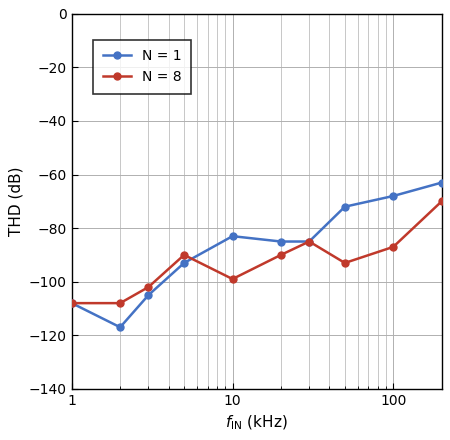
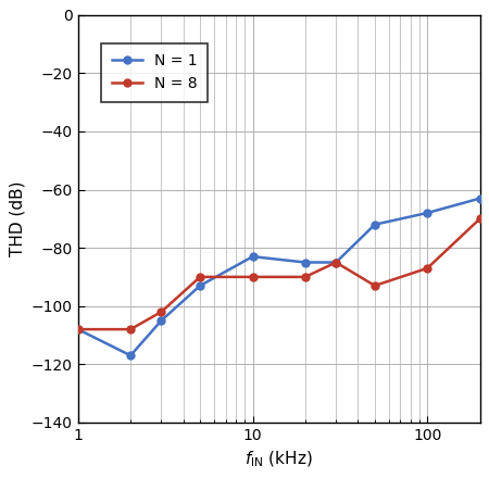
N = 8/10: -99 -> -90
